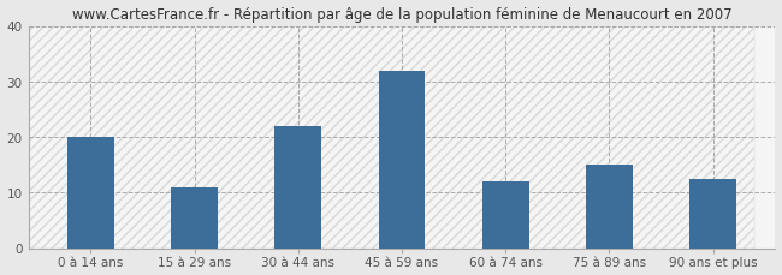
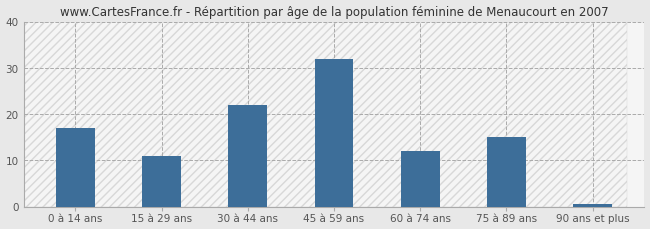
0 à 14 ans: 20.0 -> 17.0
90 ans et plus: 12.5 -> 0.5
